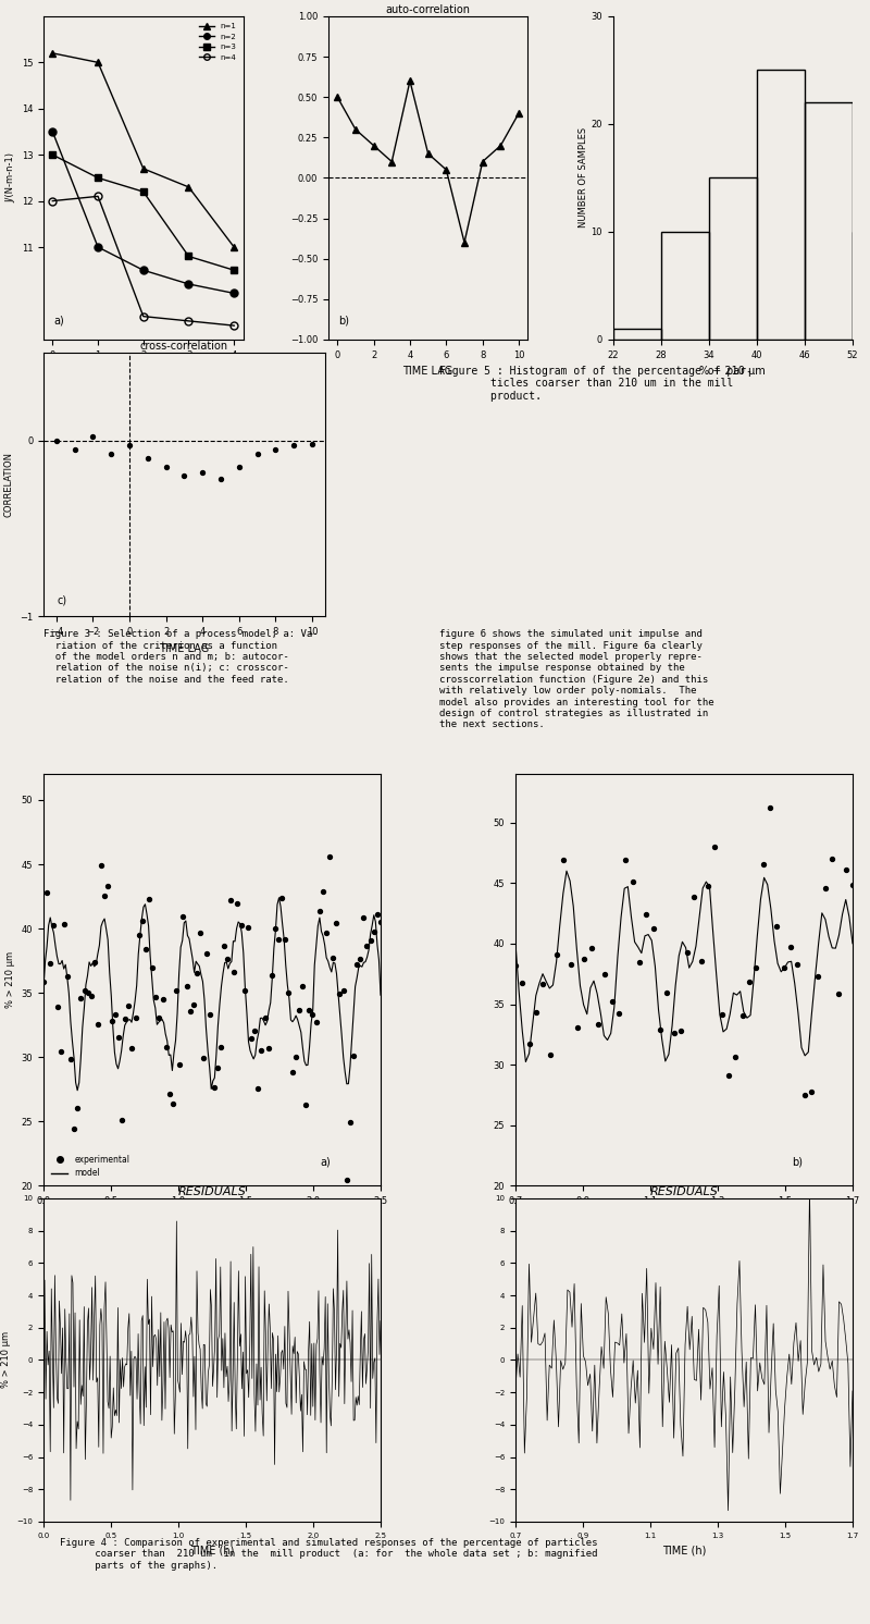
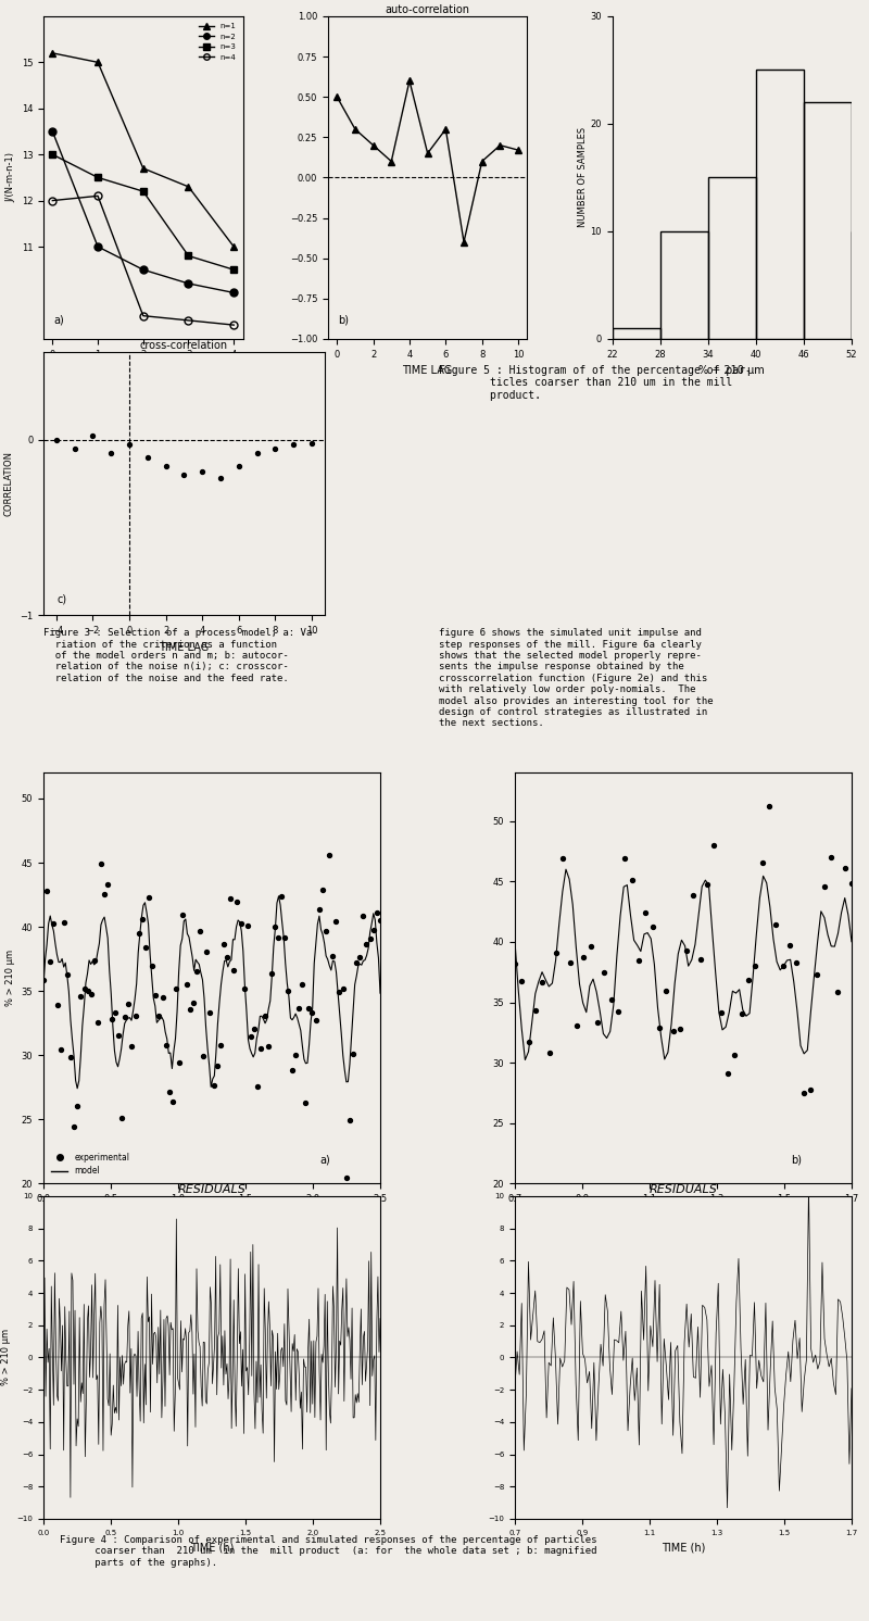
auto-correlation/6: 0.05 -> 0.30
auto-correlation/10: 0.40 -> 0.17
